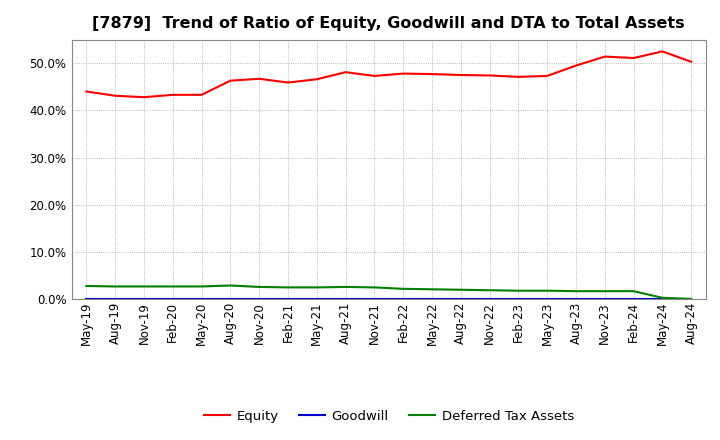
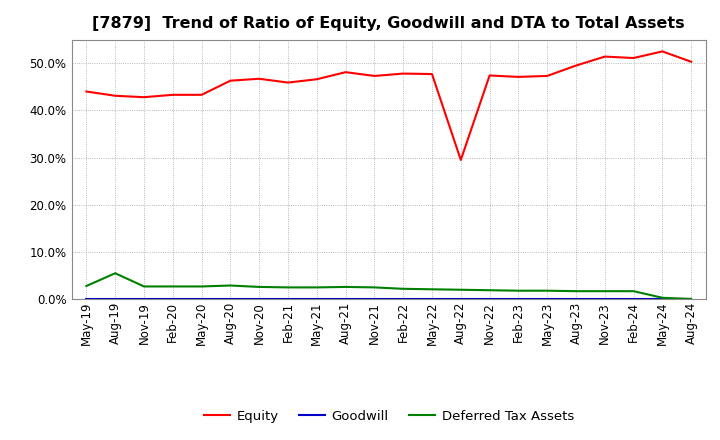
Deferred Tax Assets/Aug-19: 2.7% -> 5.5%
Equity/Aug-22: 47.5% -> 29.5%
